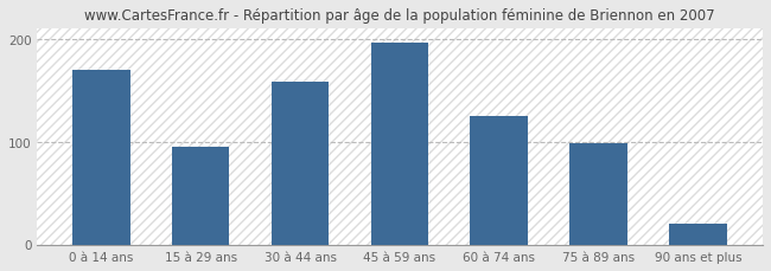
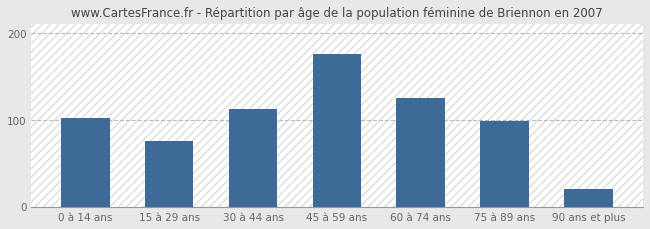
0 à 14 ans: 170 -> 102
15 à 29 ans: 95 -> 76
30 à 44 ans: 158 -> 112
45 à 59 ans: 197 -> 176
